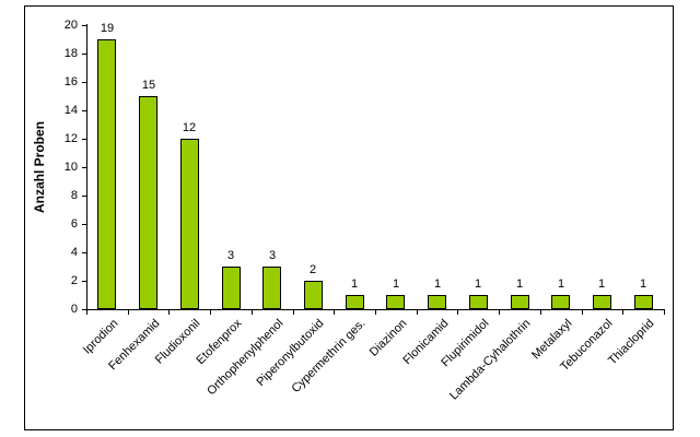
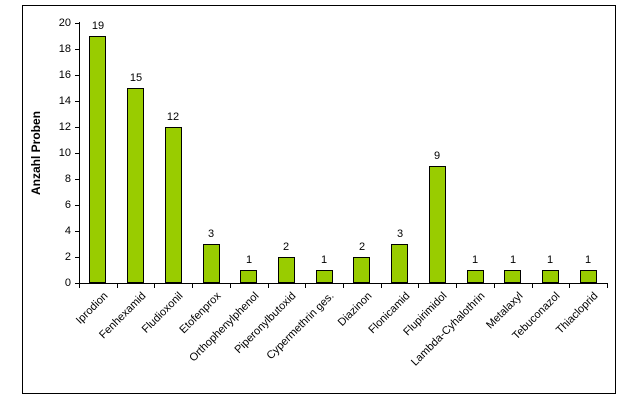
Orthophenylphenol: 3 -> 1
Diazinon: 1 -> 2
Flonicamid: 1 -> 3
Flupirimidol: 1 -> 9
